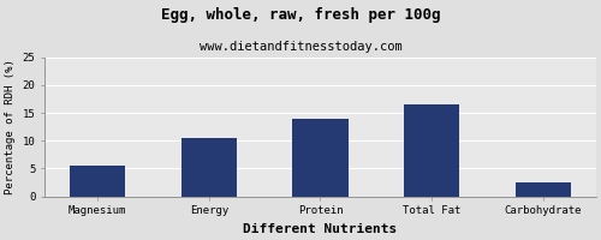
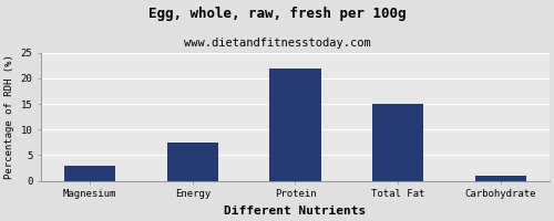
Magnesium: 5.5 -> 3.0
Energy: 10.5 -> 7.5
Protein: 14.0 -> 22.0
Total Fat: 16.5 -> 15.0
Carbohydrate: 2.5 -> 1.0
